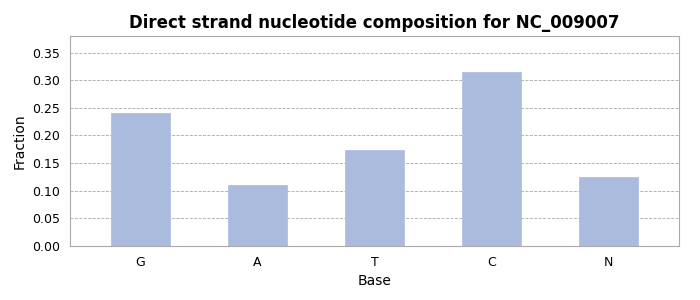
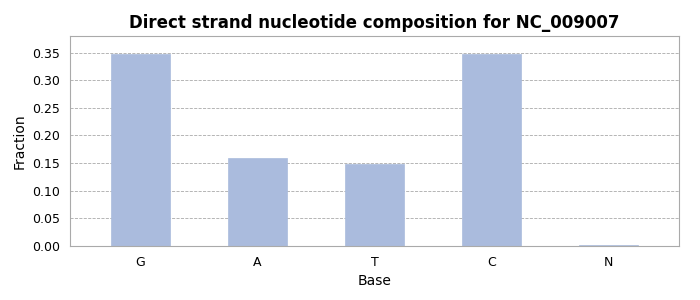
G: 0.240 -> 0.347
A: 0.110 -> 0.160
T: 0.174 -> 0.149
C: 0.314 -> 0.347
N: 0.124 -> 0.002
